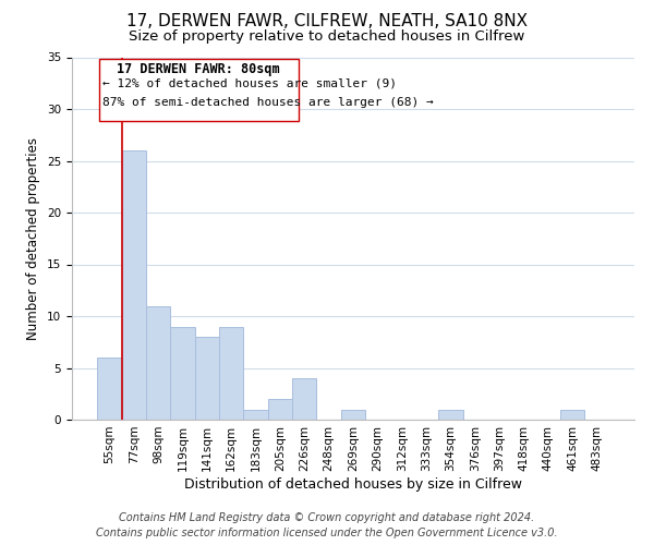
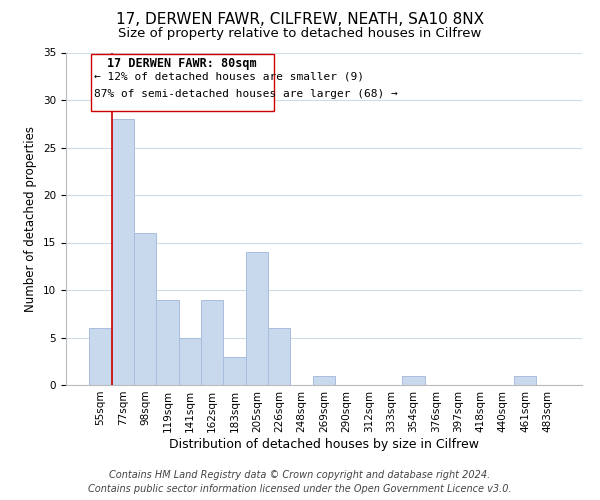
77sqm: 26 -> 28
98sqm: 11 -> 16
141sqm: 8 -> 5
183sqm: 1 -> 3
205sqm: 2 -> 14
226sqm: 4 -> 6
